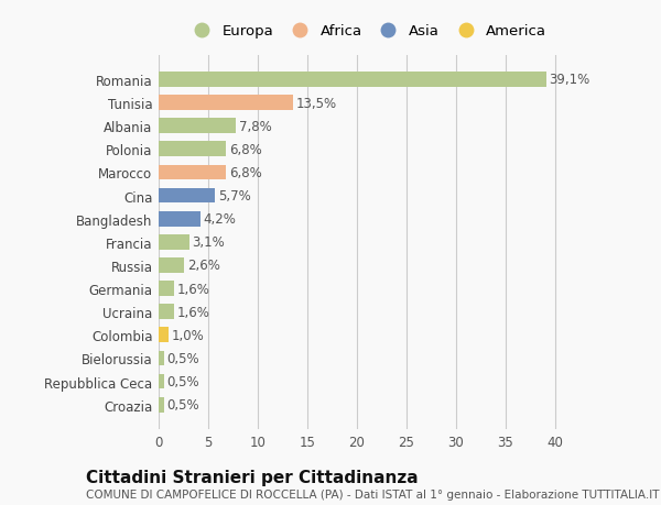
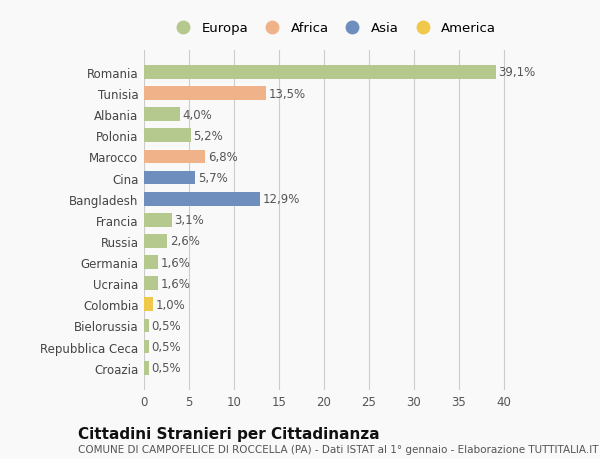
Albania: 7,8% -> 4,0%
Polonia: 6,8% -> 5,2%
Bangladesh: 4,2% -> 12,9%
